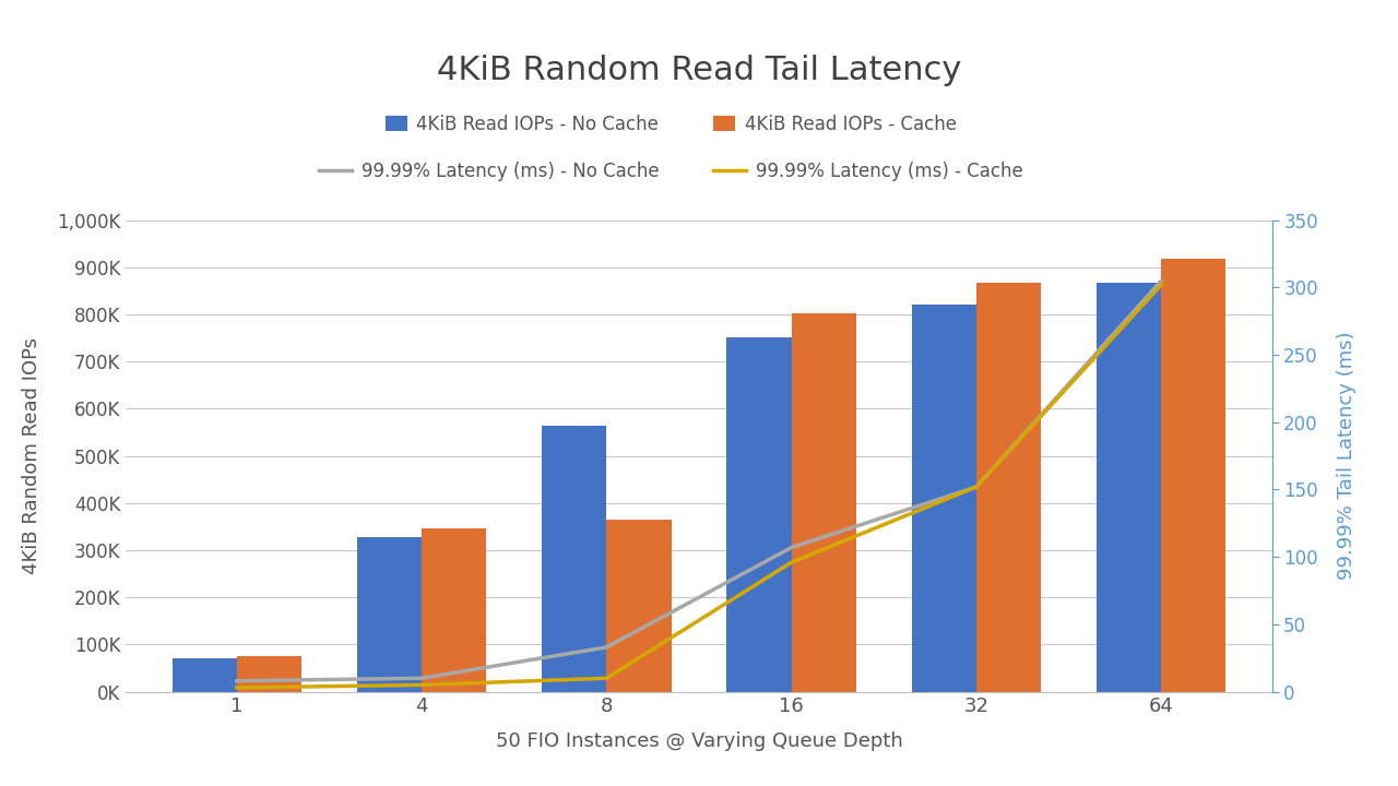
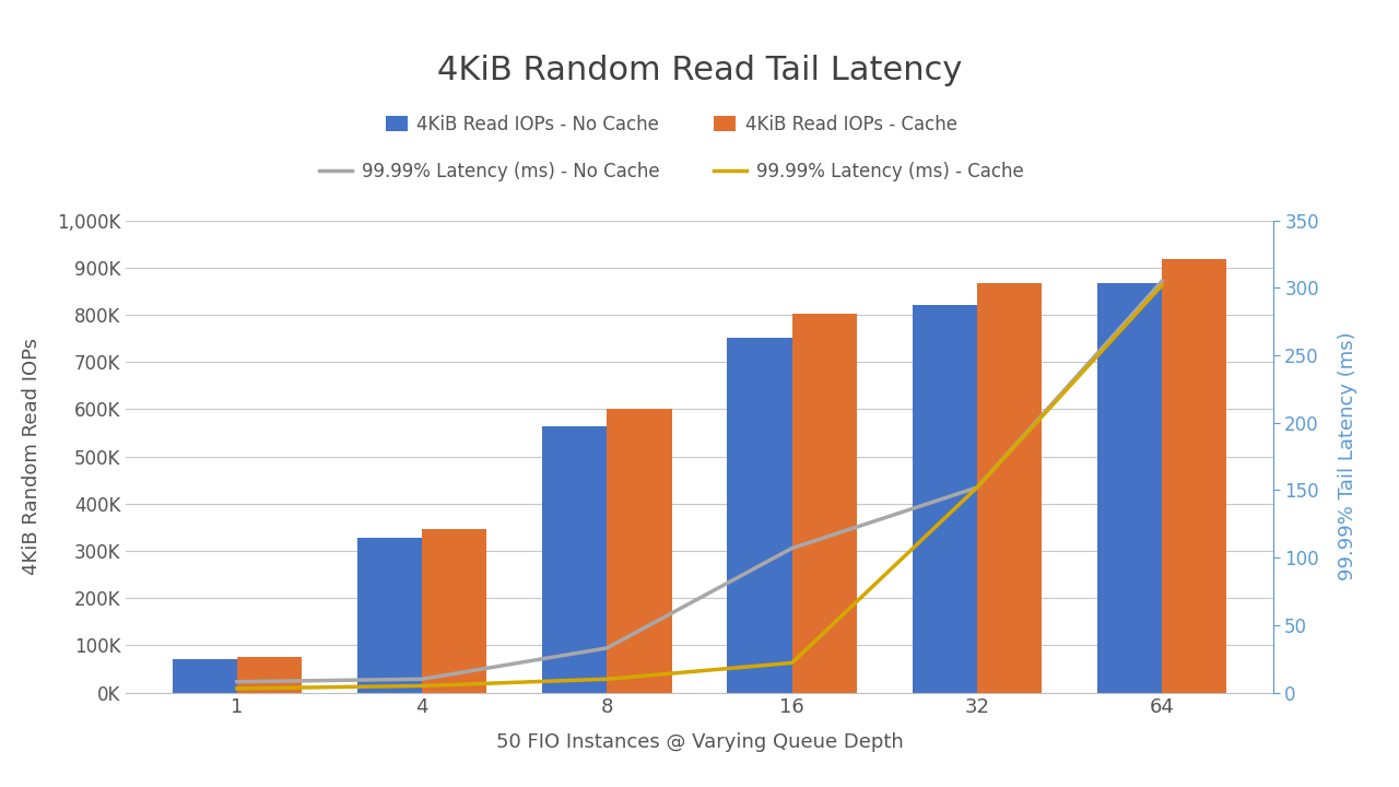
4KiB Read IOPs - Cache/8: 365K -> 600K
99.99% Latency (ms) - Cache/16: 96 -> 22
